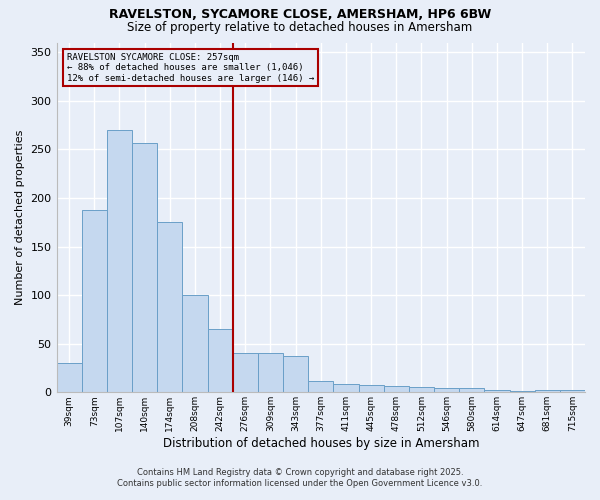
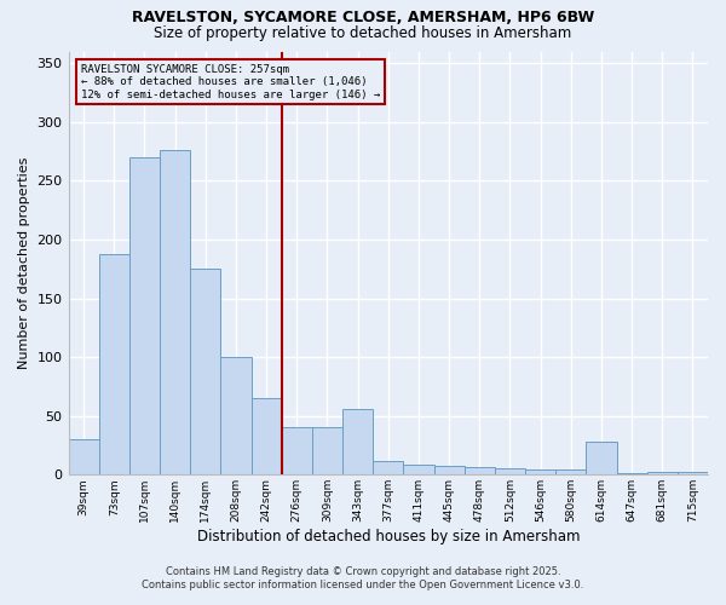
140sqm: 257 -> 276
343sqm: 37 -> 56
614sqm: 2 -> 28
